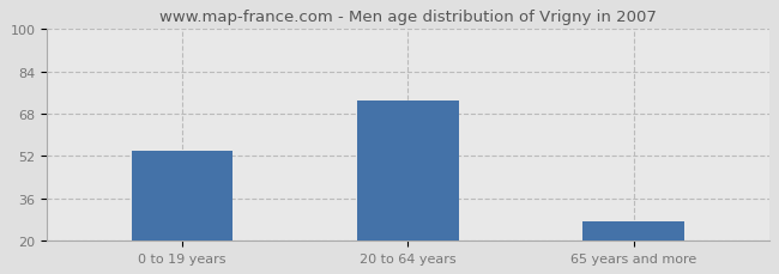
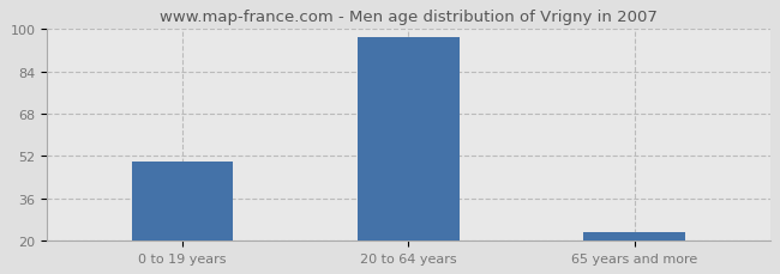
0 to 19 years: 54 -> 50
20 to 64 years: 73 -> 97
65 years and more: 27 -> 23
